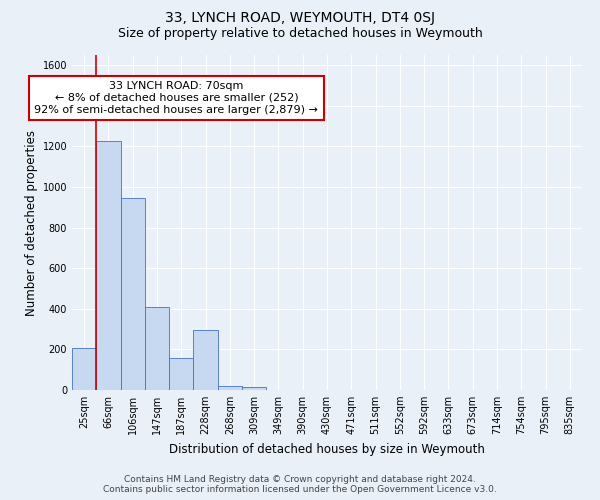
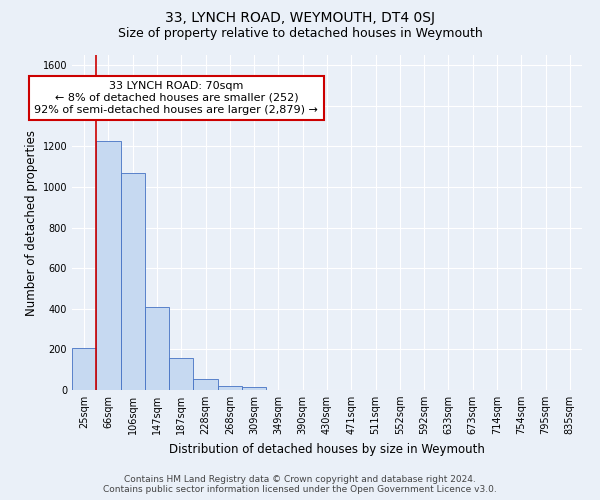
106sqm: 945 -> 1071
228sqm: 295 -> 52
